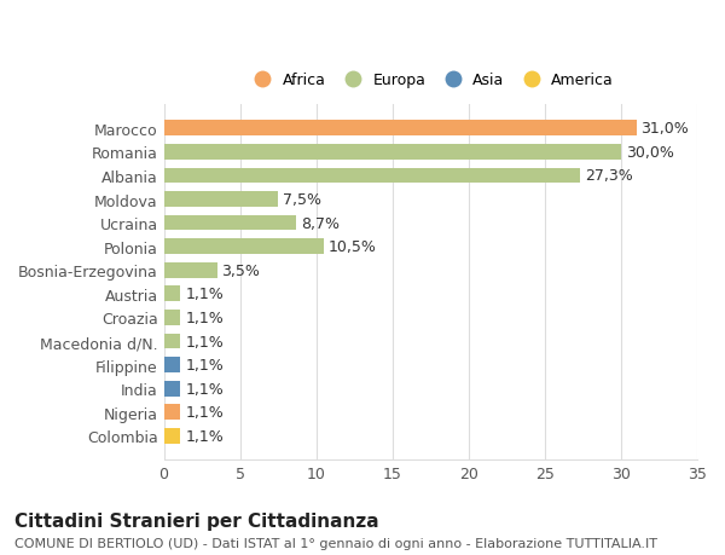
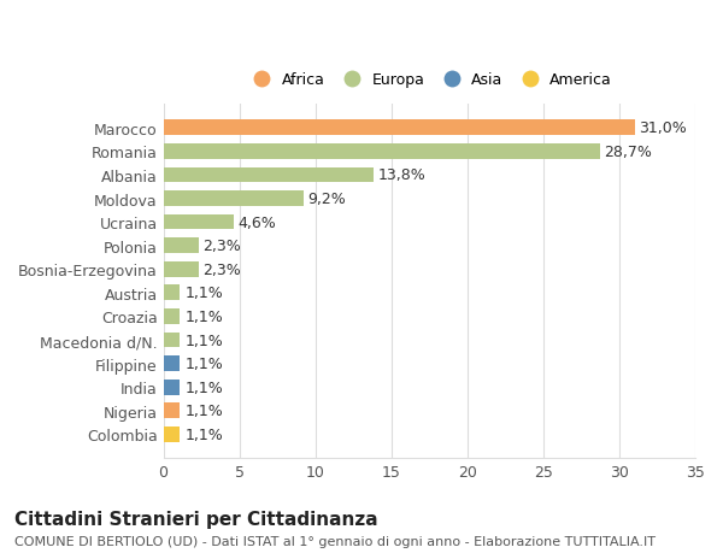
Romania: 30,0% -> 28,7%
Albania: 27,3% -> 13,8%
Moldova: 7,5% -> 9,2%
Ucraina: 8,7% -> 4,6%
Polonia: 10,5% -> 2,3%
Bosnia-Erzegovina: 3,5% -> 2,3%
